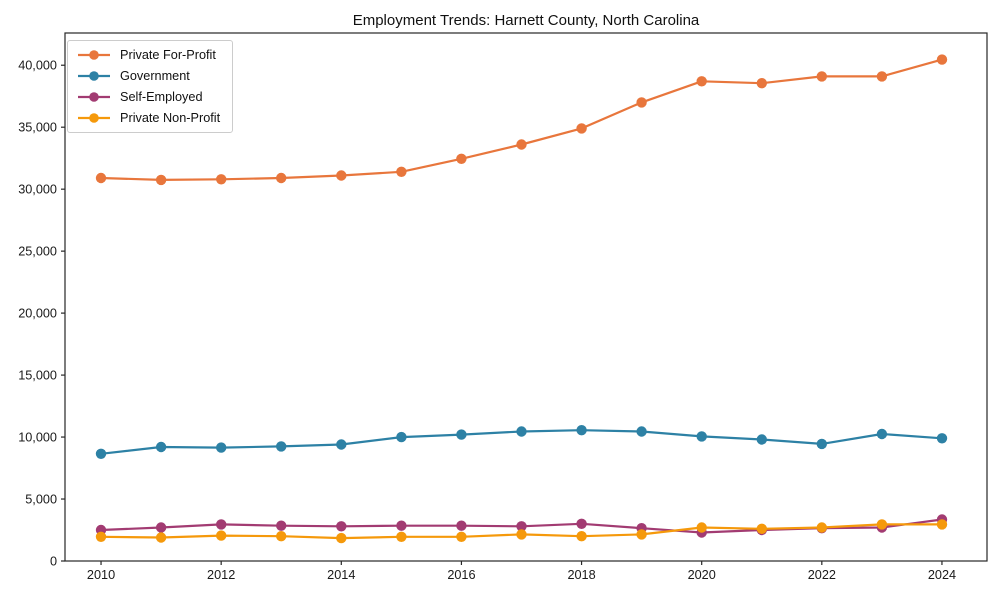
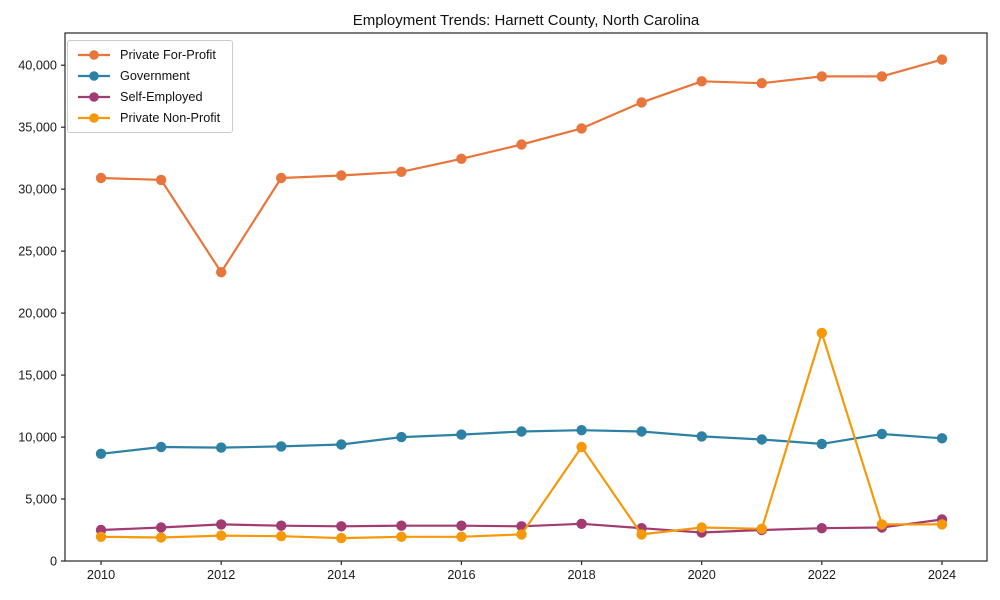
Private For-Profit/2012: 30800 -> 23300
Private Non-Profit/2018: 2000 -> 9200
Private Non-Profit/2022: 2700 -> 18400
